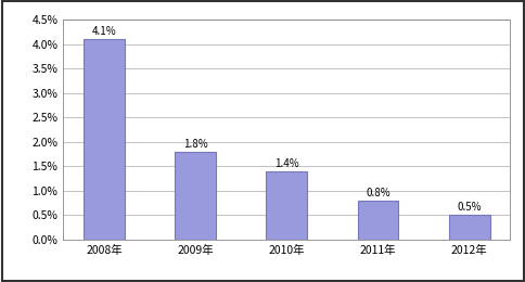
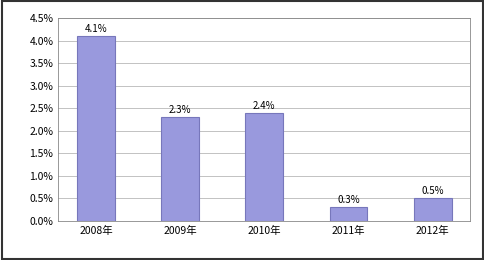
2009年: 1.8% -> 2.3%
2010年: 1.4% -> 2.4%
2011年: 0.8% -> 0.3%
